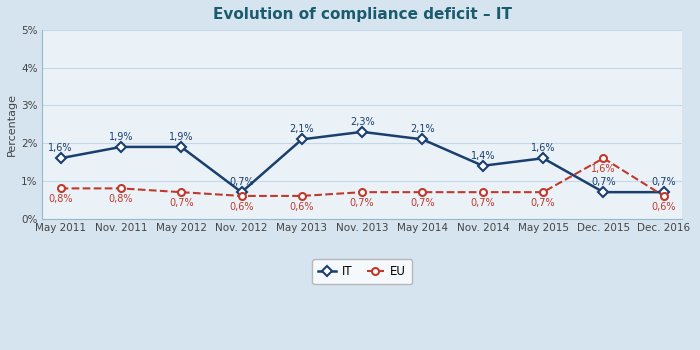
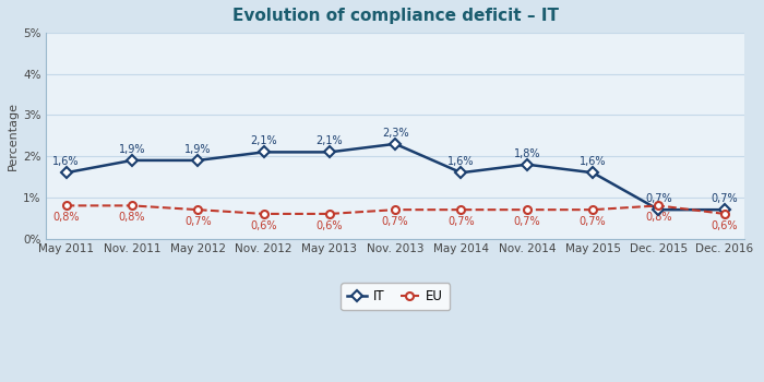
IT/Nov. 2012: 0,7% -> 2,1%
IT/May 2014: 2,1% -> 1,6%
IT/Nov. 2014: 1,4% -> 1,8%
EU/Dec. 2015: 1,6% -> 0,8%
